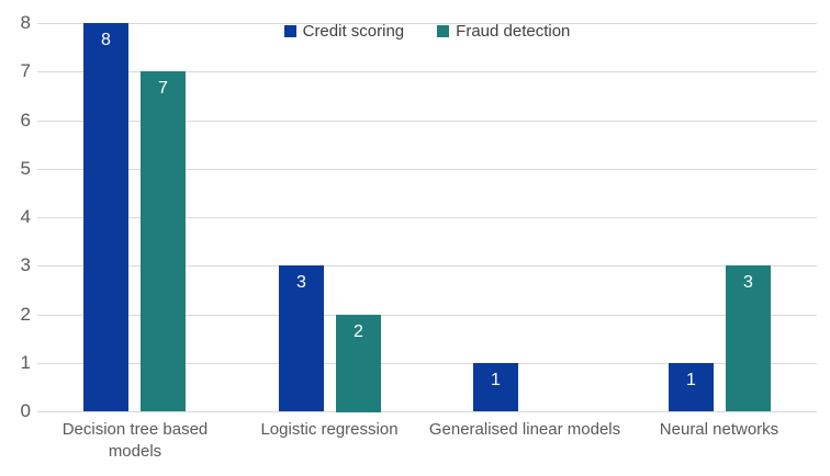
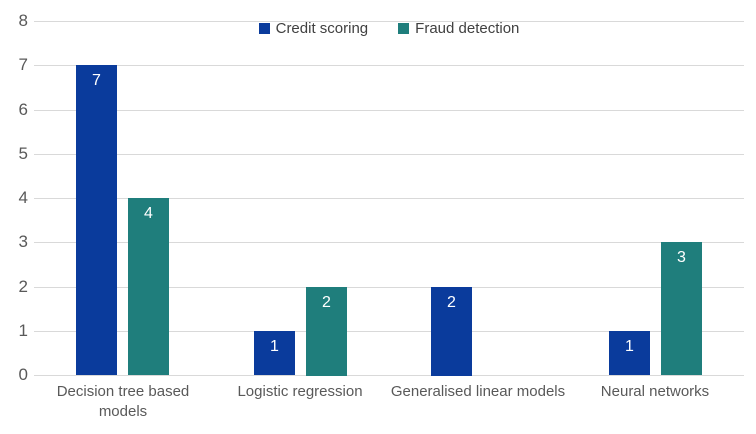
Credit scoring/Decision tree based models: 8 -> 7
Fraud detection/Decision tree based models: 7 -> 4
Credit scoring/Logistic regression: 3 -> 1
Credit scoring/Generalised linear models: 1 -> 2
